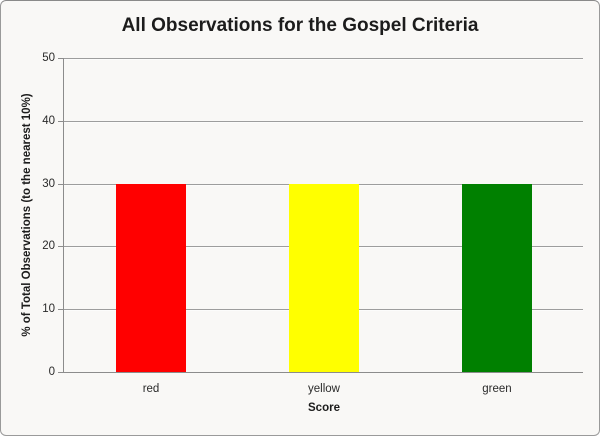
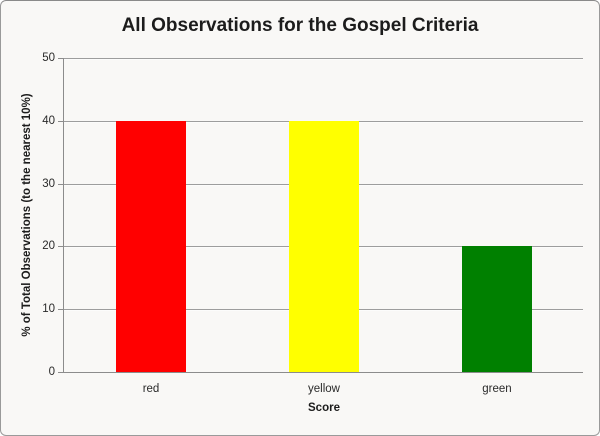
red: 30 -> 40
yellow: 30 -> 40
green: 30 -> 20
